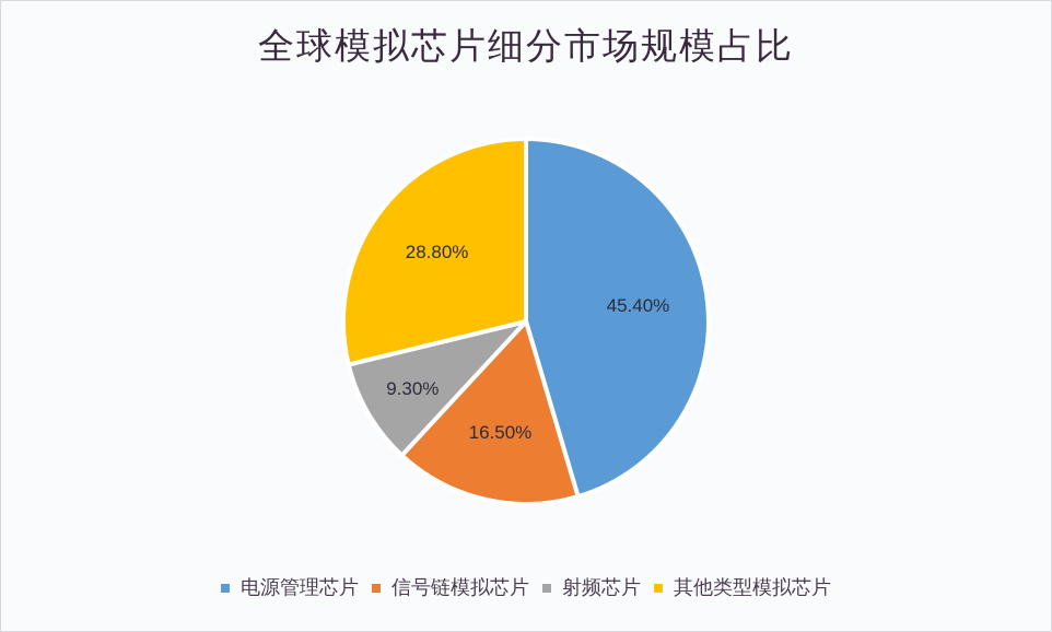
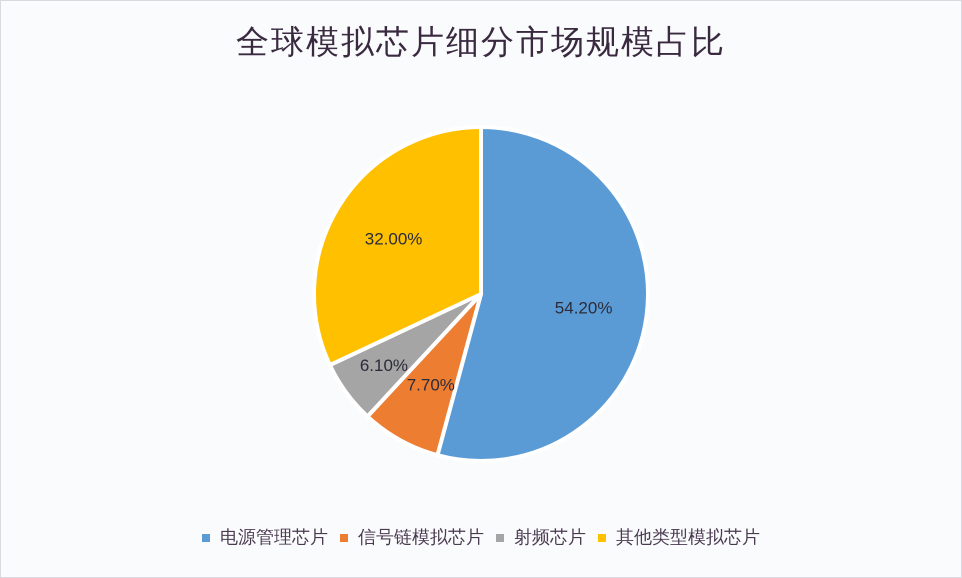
电源管理芯片: 45.40% -> 54.20%
信号链模拟芯片: 16.50% -> 7.70%
射频芯片: 9.30% -> 6.10%
其他类型模拟芯片: 28.80% -> 32.00%
